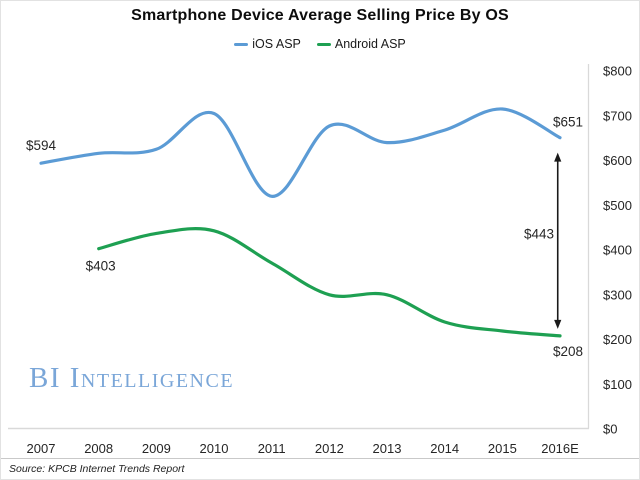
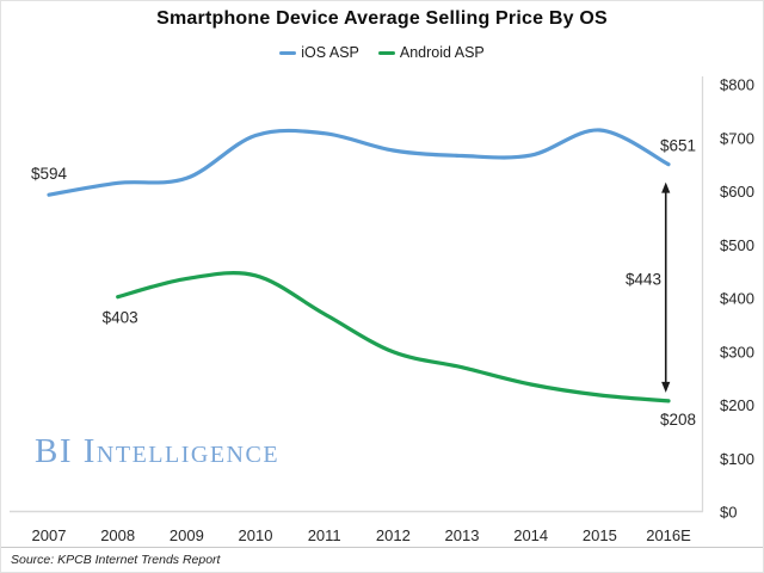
iOS ASP/2011: $520 -> $710
iOS ASP/2013: $640 -> $670
Android ASP/2013: $300 -> $270
